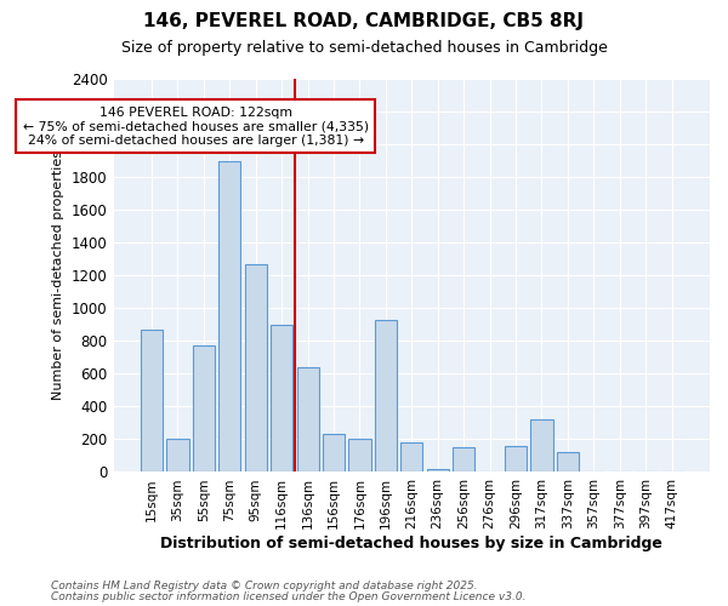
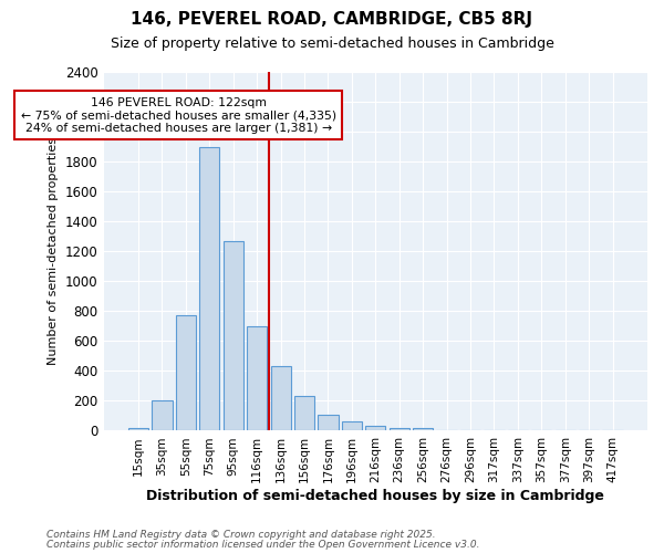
15sqm: 870 -> 20
116sqm: 900 -> 700
136sqm: 640 -> 430
176sqm: 200 -> 110
196sqm: 930 -> 60
216sqm: 180 -> 40
256sqm: 150 -> 20
296sqm: 160 -> 0
317sqm: 320 -> 0
337sqm: 120 -> 0
